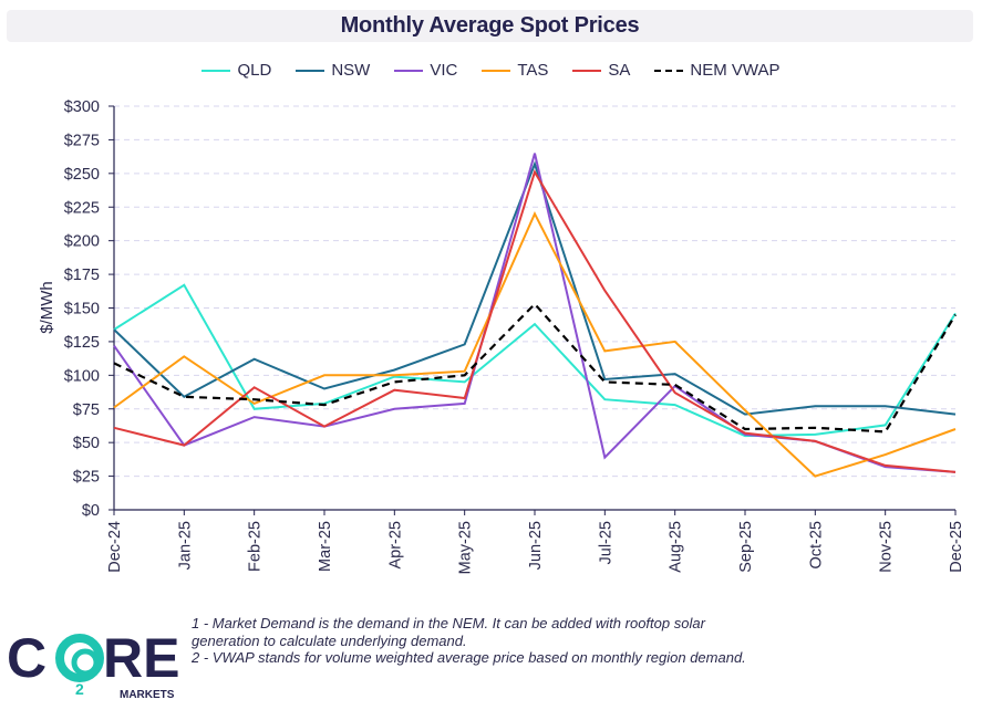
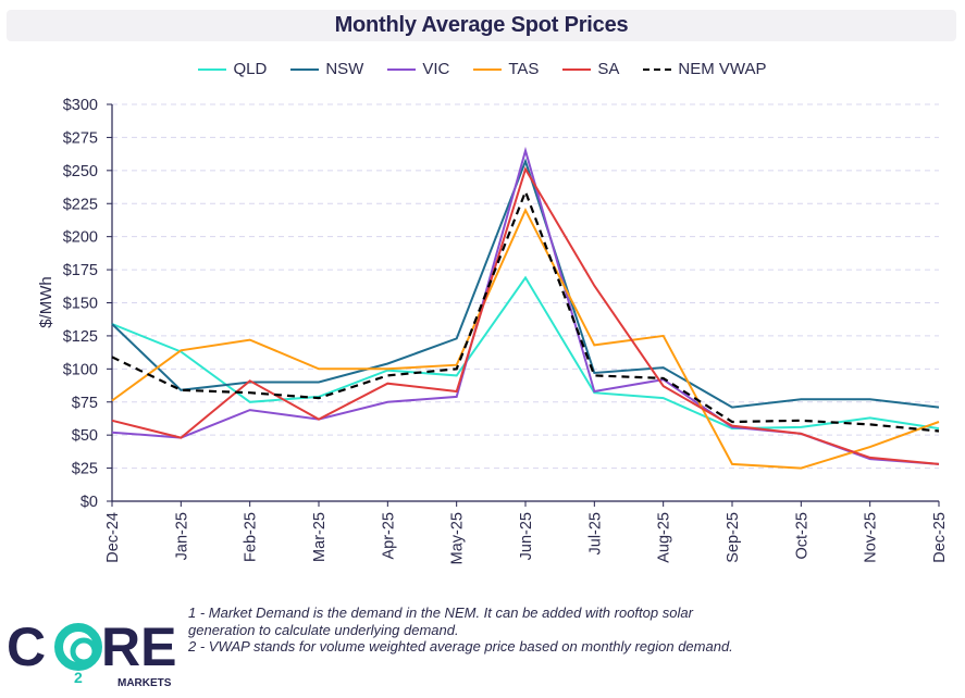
VIC/Dec-24: $122 -> $52
QLD/Jan-25: $167 -> $113
NSW/Feb-25: $112 -> $90
TAS/Feb-25: $79 -> $122
QLD/Jun-25: $138 -> $169
NEM VWAP/Jun-25: $153 -> $234
VIC/Jul-25: $39 -> $83
TAS/Sep-25: $74 -> $28
QLD/Dec-25: $146 -> $55
NEM VWAP/Dec-25: $145 -> $53
